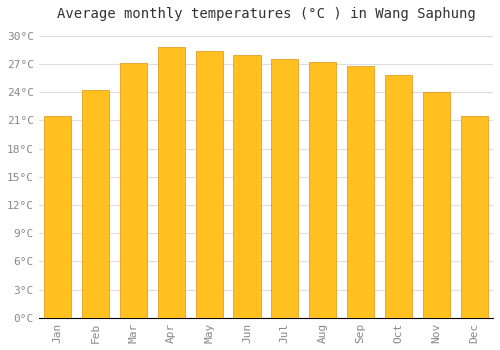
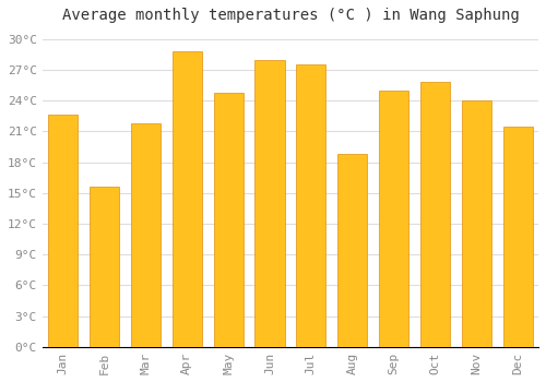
Jan: 21.5°C -> 22.6°C
Feb: 24.2°C -> 15.6°C
Mar: 27.1°C -> 21.8°C
May: 28.4°C -> 24.8°C
Aug: 27.2°C -> 18.8°C
Sep: 26.8°C -> 25.0°C
